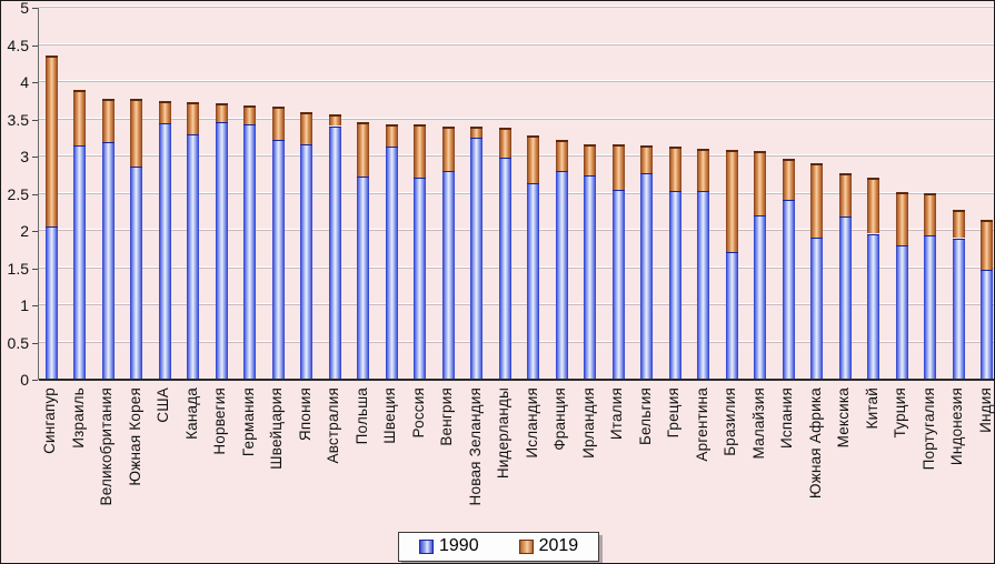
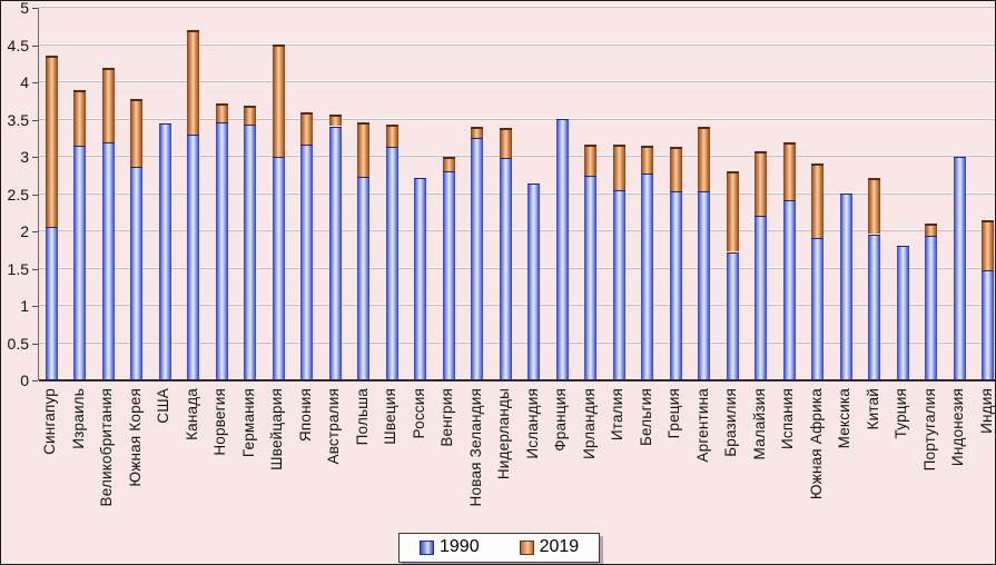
2019/Великобритания: 3.8 -> 4.2
2019/США: 3.8 -> 2.3
2019/Канада: 3.7 -> 4.7
1990/Швейцария: 3.2 -> 3.0
2019/Швейцария: 3.7 -> 4.5
2019/Россия: 3.4 -> 1.8
2019/Венгрия: 3.4 -> 3.0
2019/Исландия: 3.3 -> 1.7
1990/Франция: 2.8 -> 3.5
2019/Аргентина: 3.1 -> 3.4
2019/Бразилия: 3.1 -> 2.8
2019/Испания: 3.0 -> 3.2
1990/Мексика: 2.2 -> 2.5
2019/Мексика: 2.8 -> 1.9
2019/Турция: 2.5 -> 1.0
2019/Португалия: 2.5 -> 2.1
1990/Индонезия: 1.9 -> 3.0
